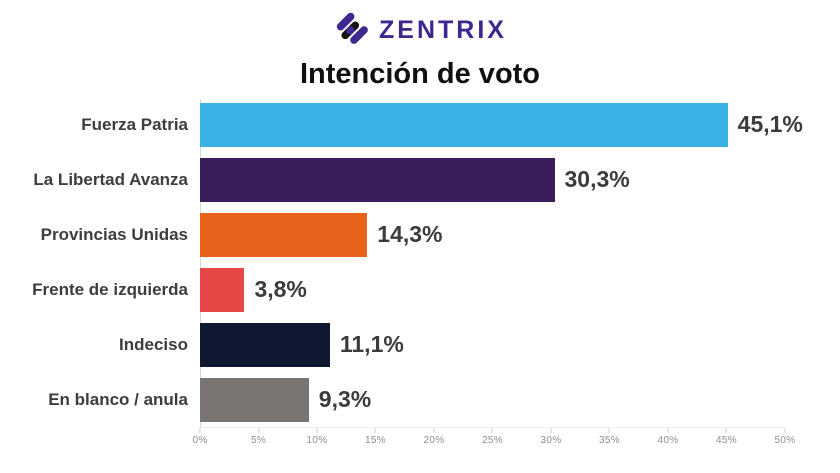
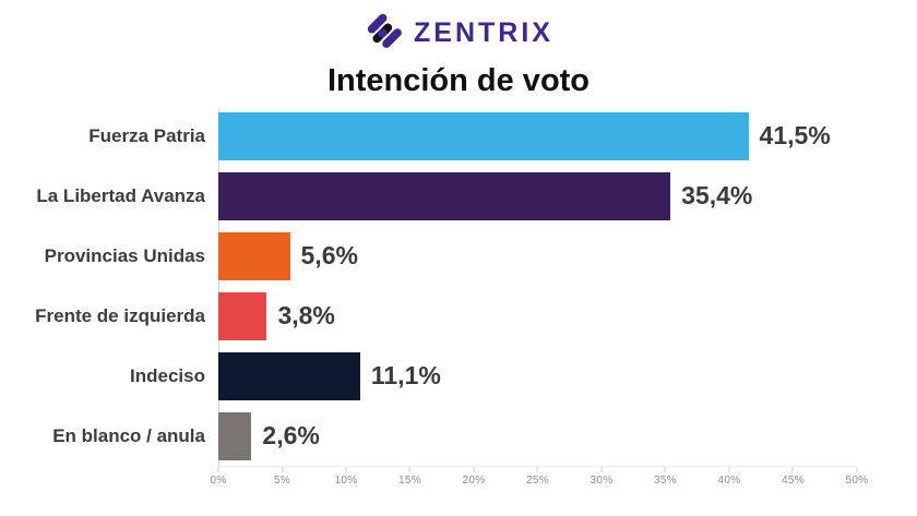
Fuerza Patria: 45,1% -> 41,5%
La Libertad Avanza: 30,3% -> 35,4%
Provincias Unidas: 14,3% -> 5,6%
En blanco / anula: 9,3% -> 2,6%
